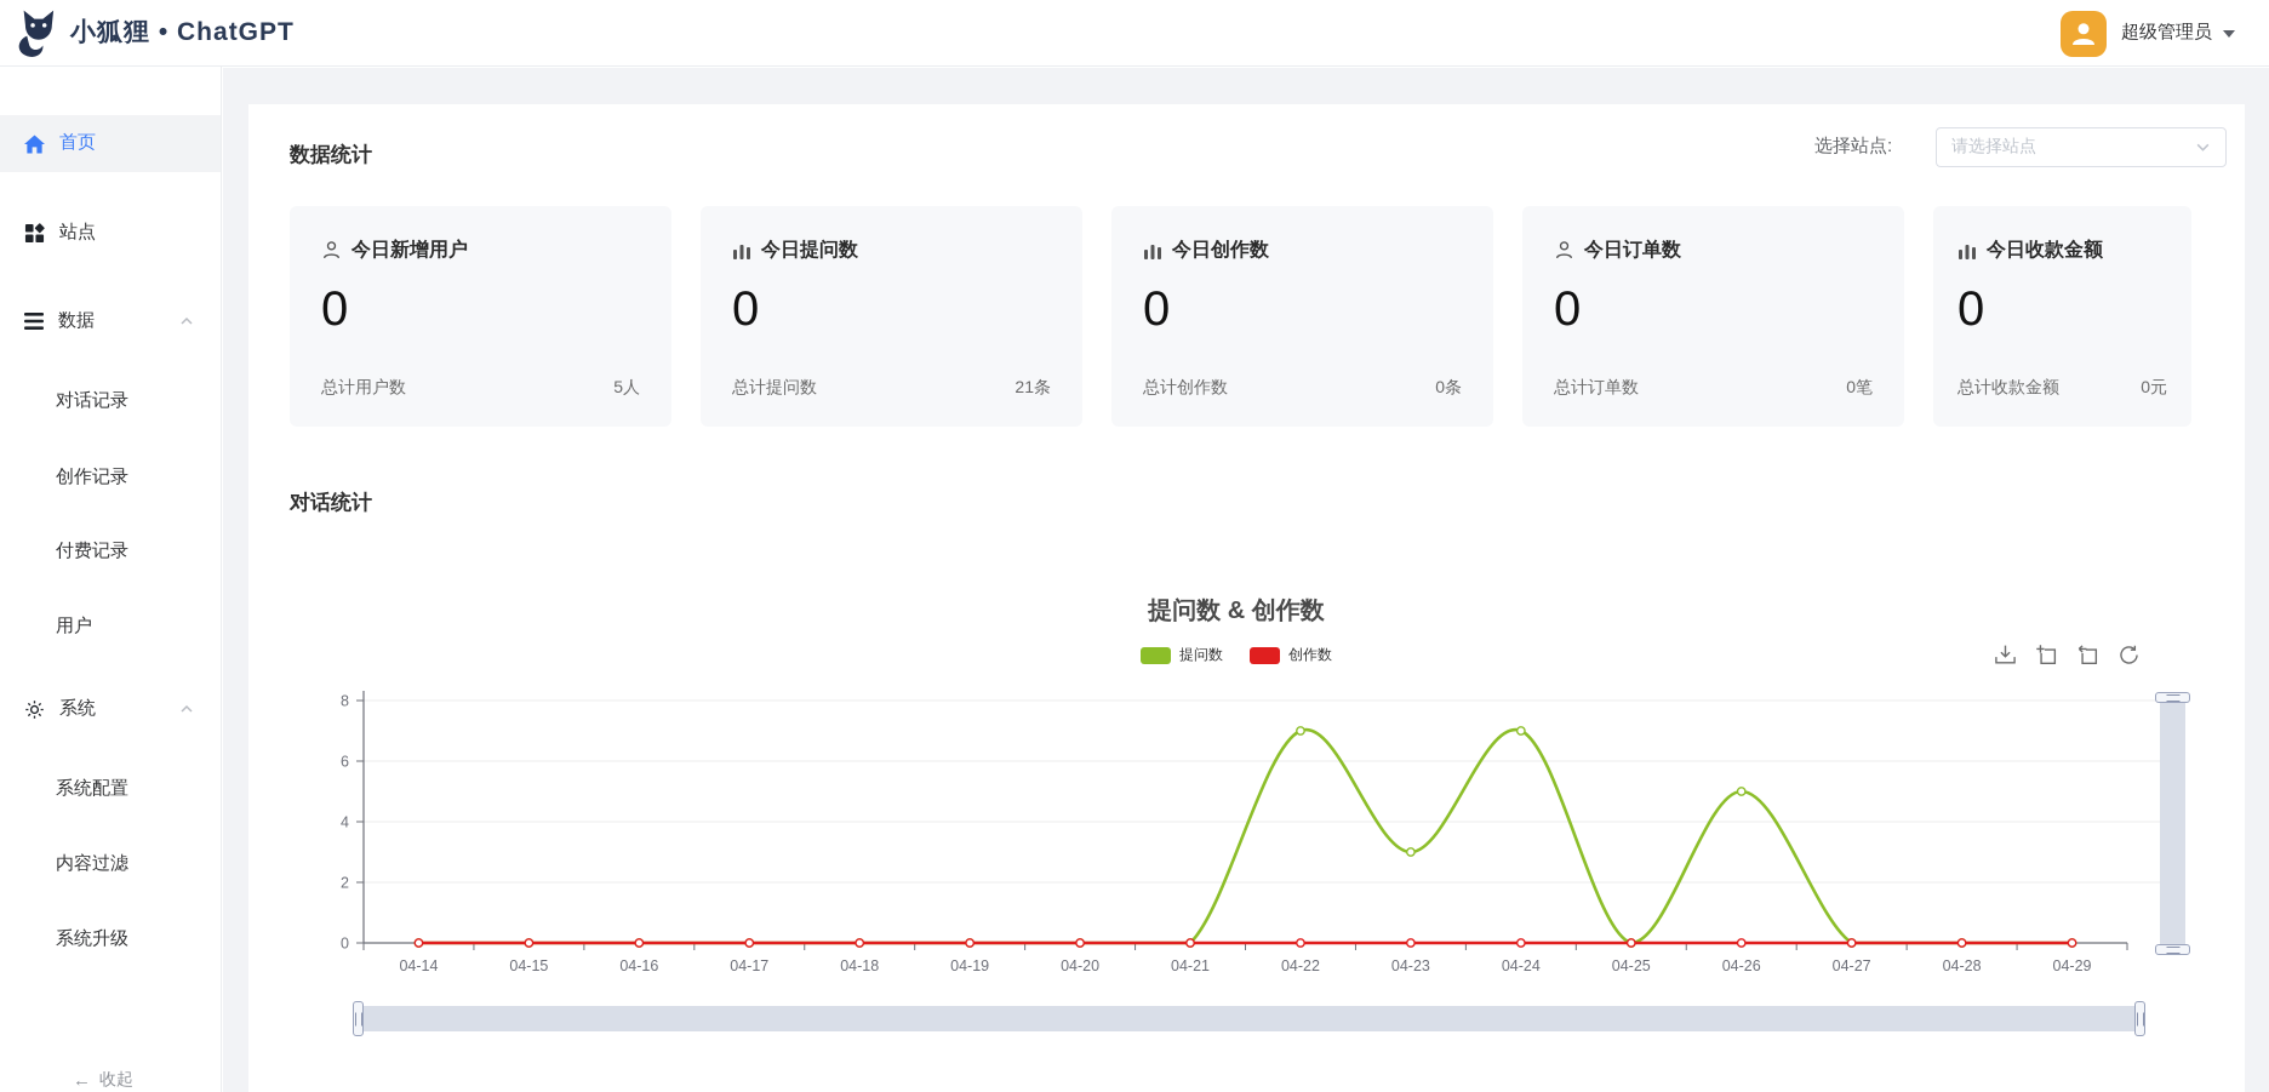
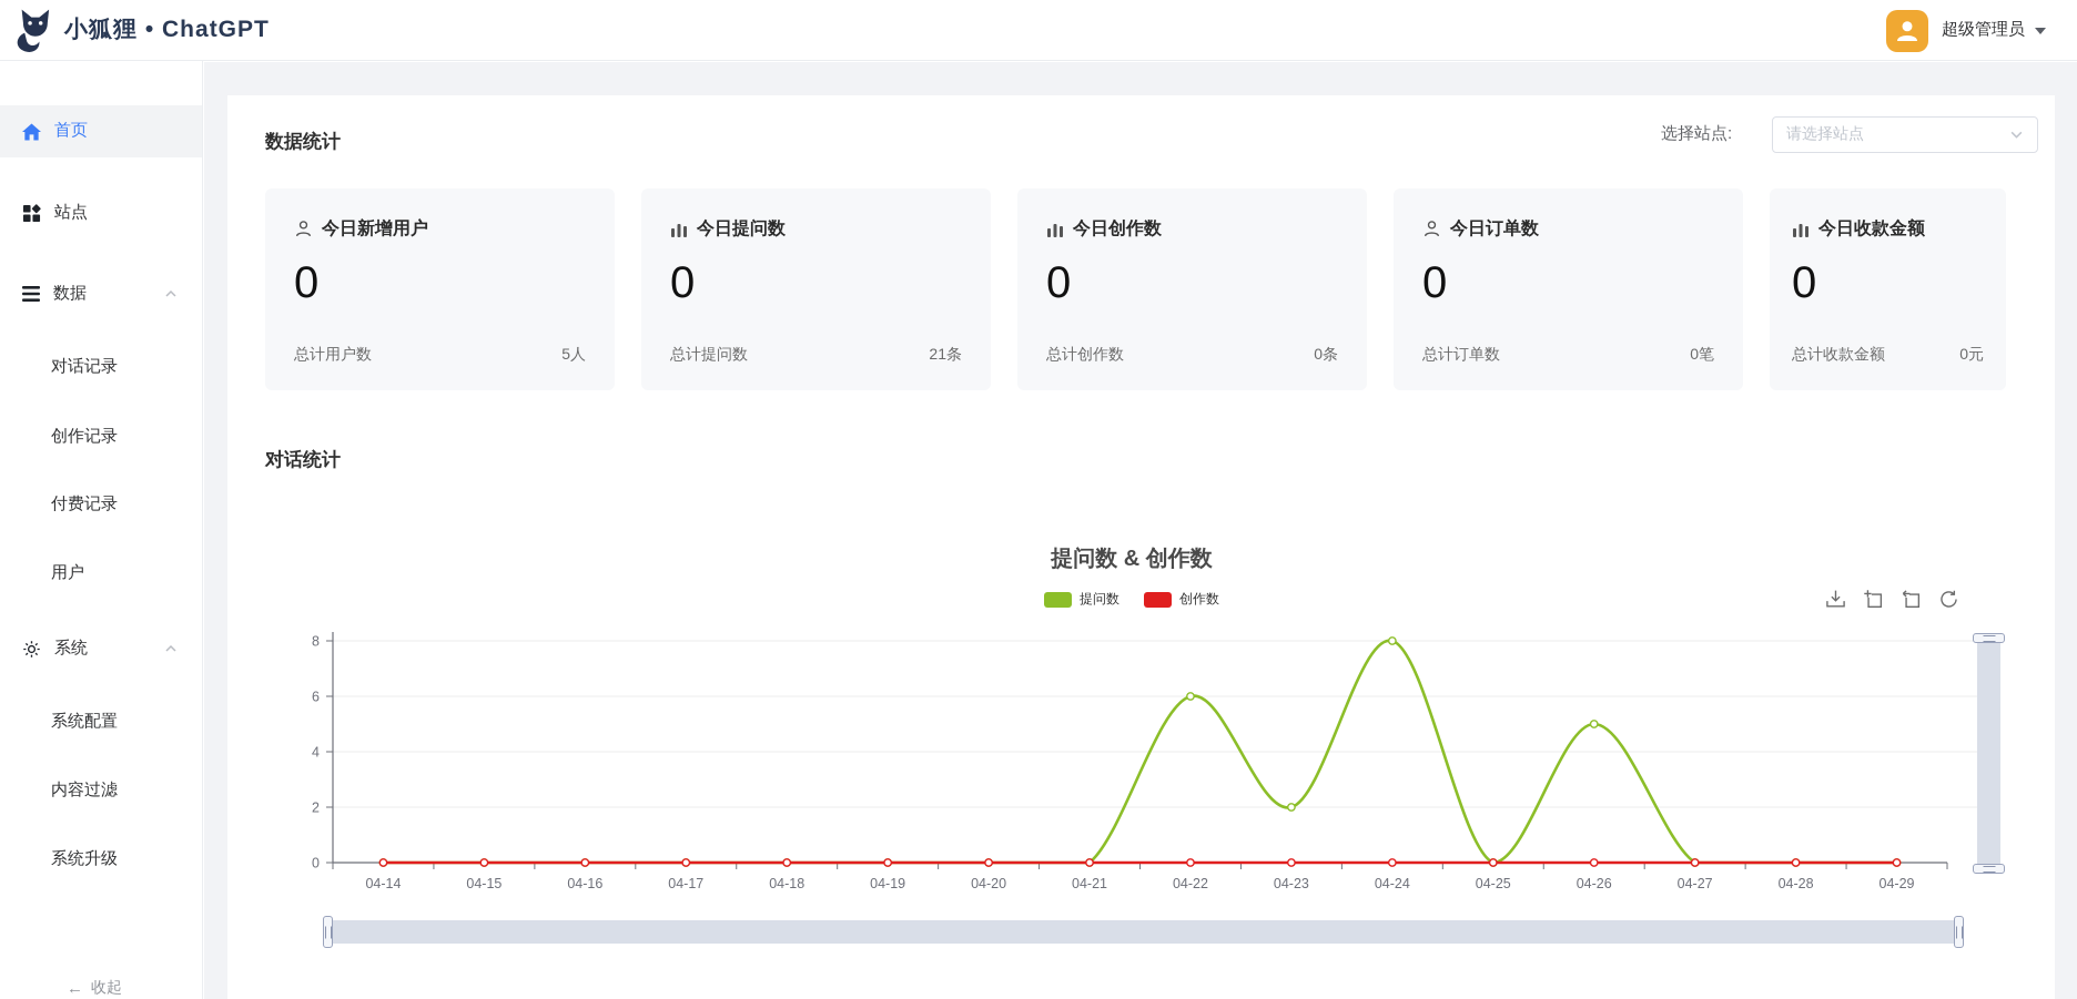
提问数/04-22: 7 -> 6
提问数/04-23: 3 -> 2
提问数/04-24: 7 -> 8
